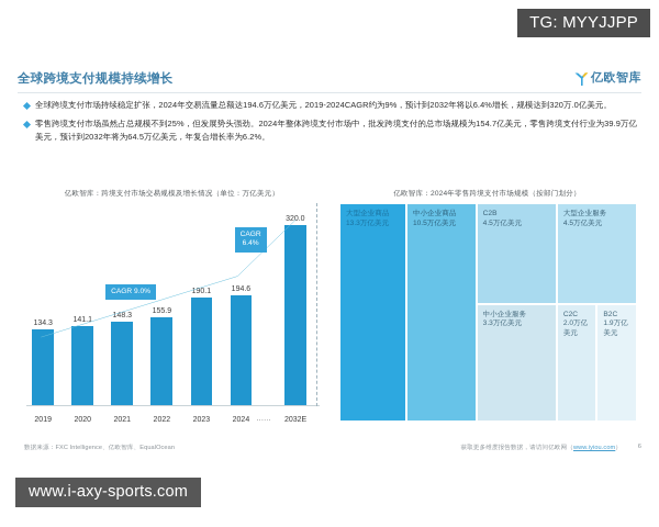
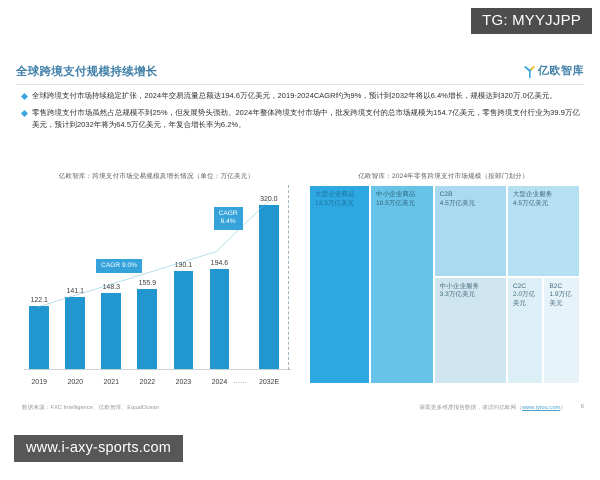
亿欧智库：跨境支付市场交易规模及增长情况（单位：万亿美元）/2019: 134.3 -> 122.1
